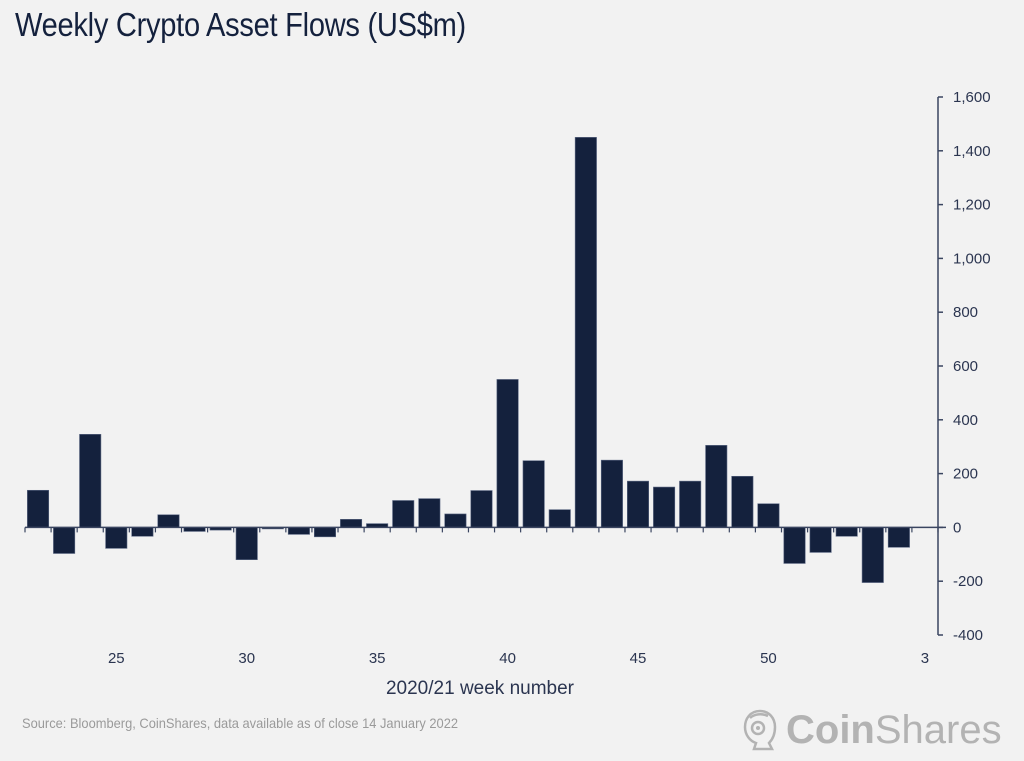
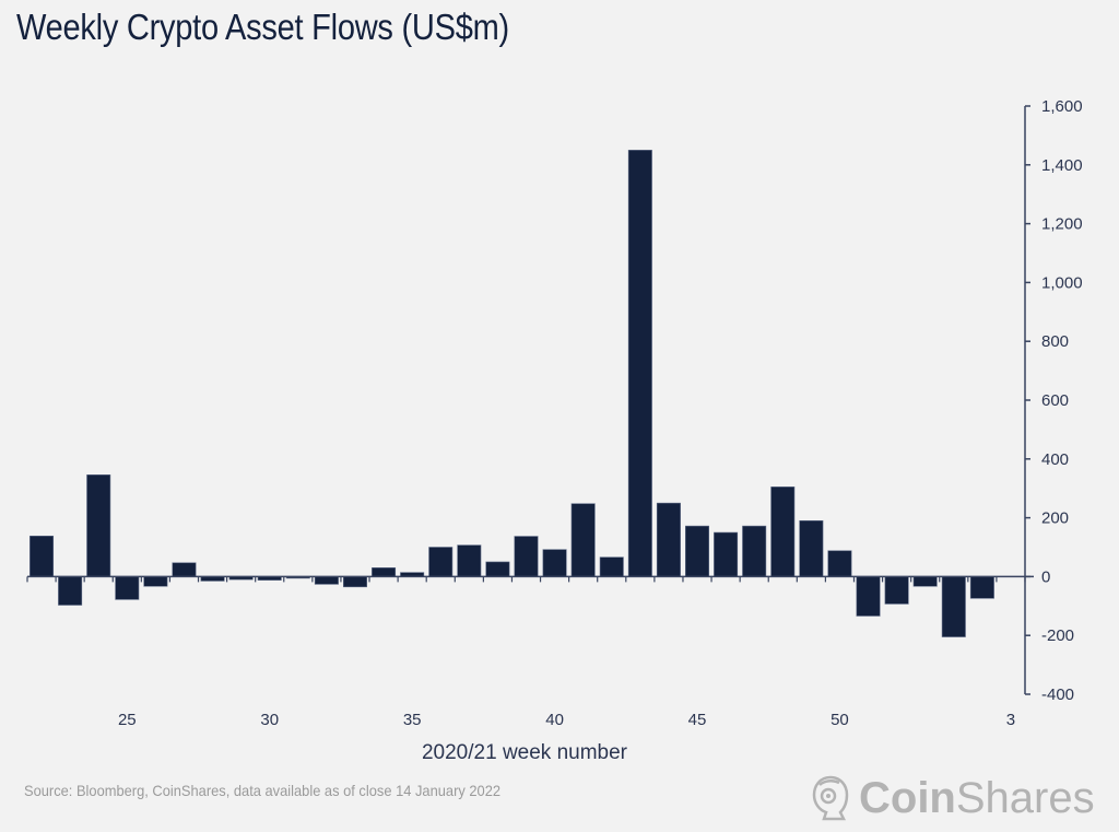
30: -120 -> -10
40: 550 -> 90
